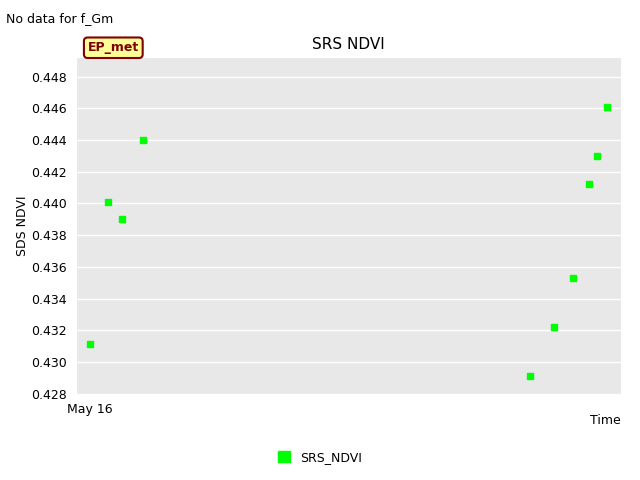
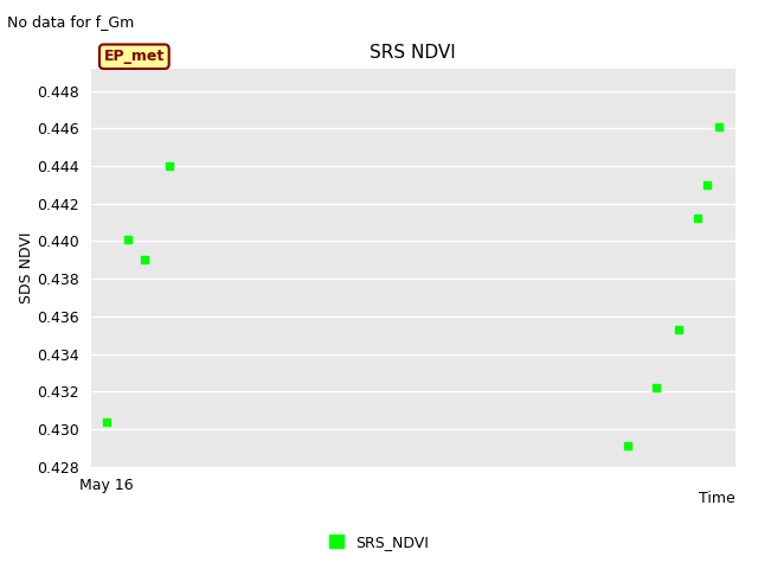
May 16: 0.4311 -> 0.4304
